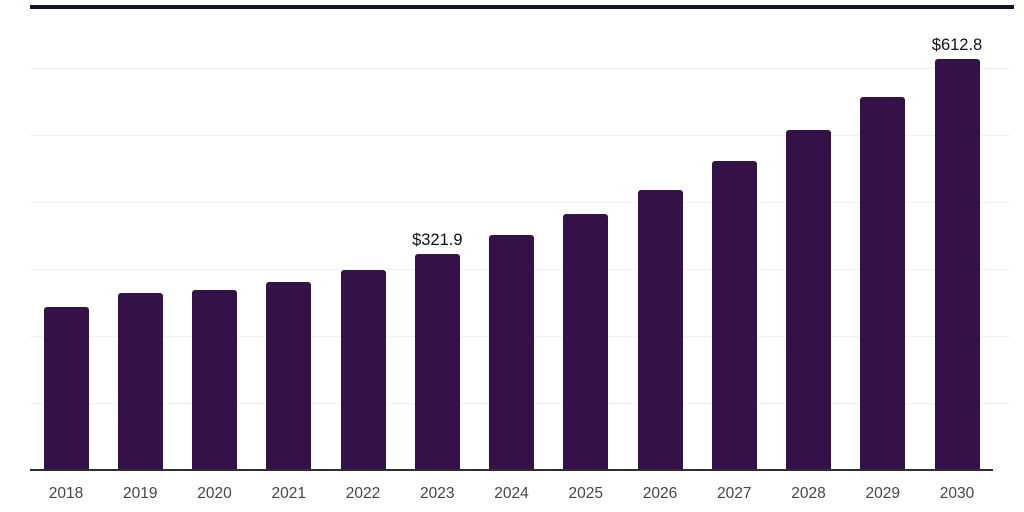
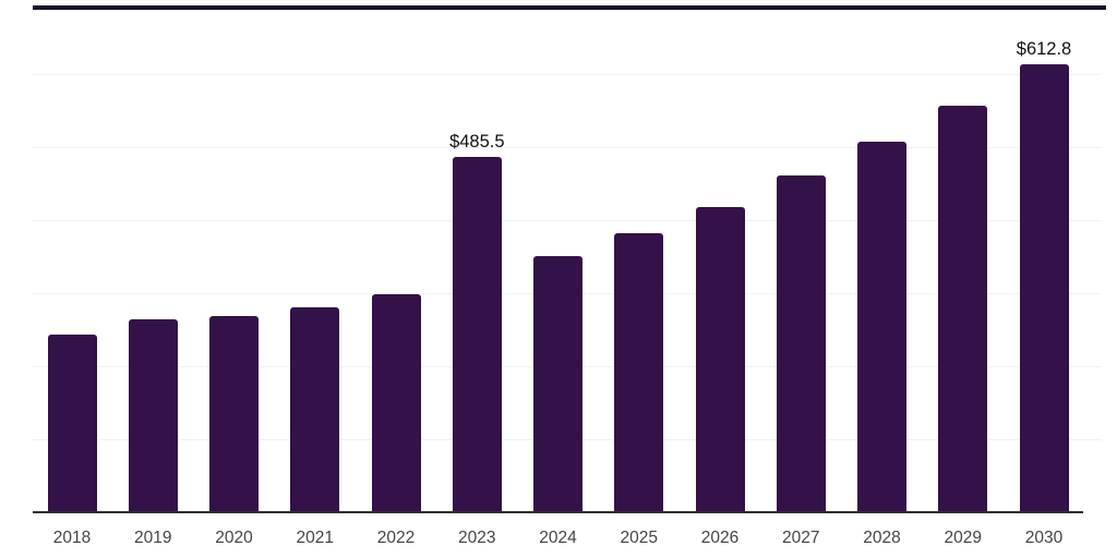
2023: $321.9 -> $485.5
